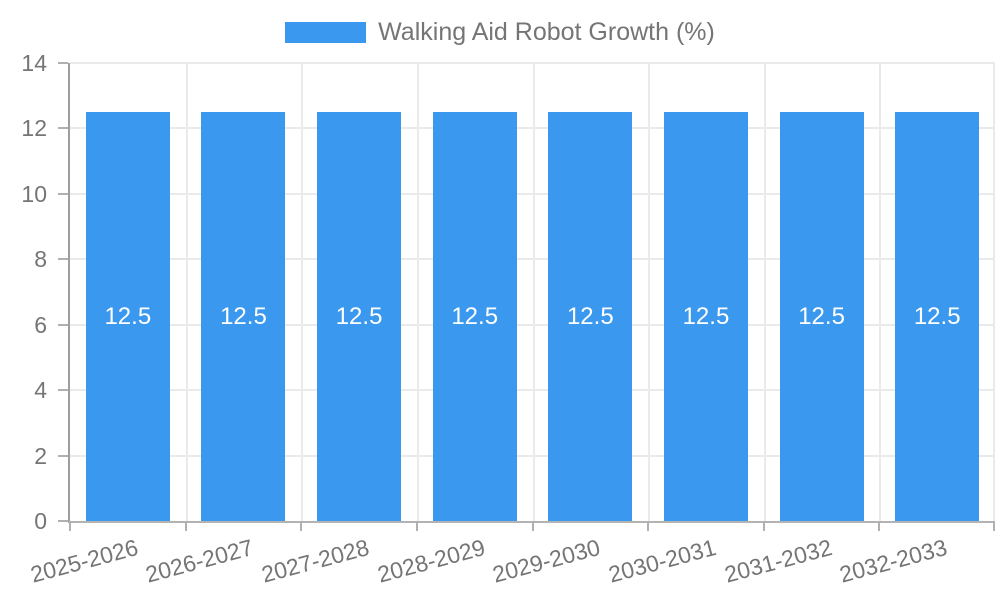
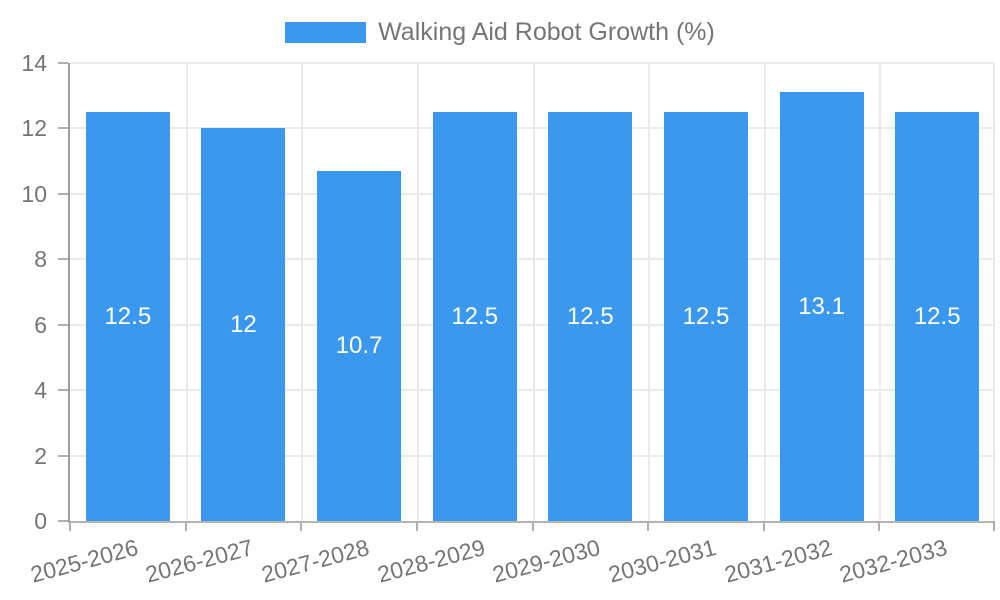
2026-2027: 12.5 -> 12
2027-2028: 12.5 -> 10.7
2031-2032: 12.5 -> 13.1
